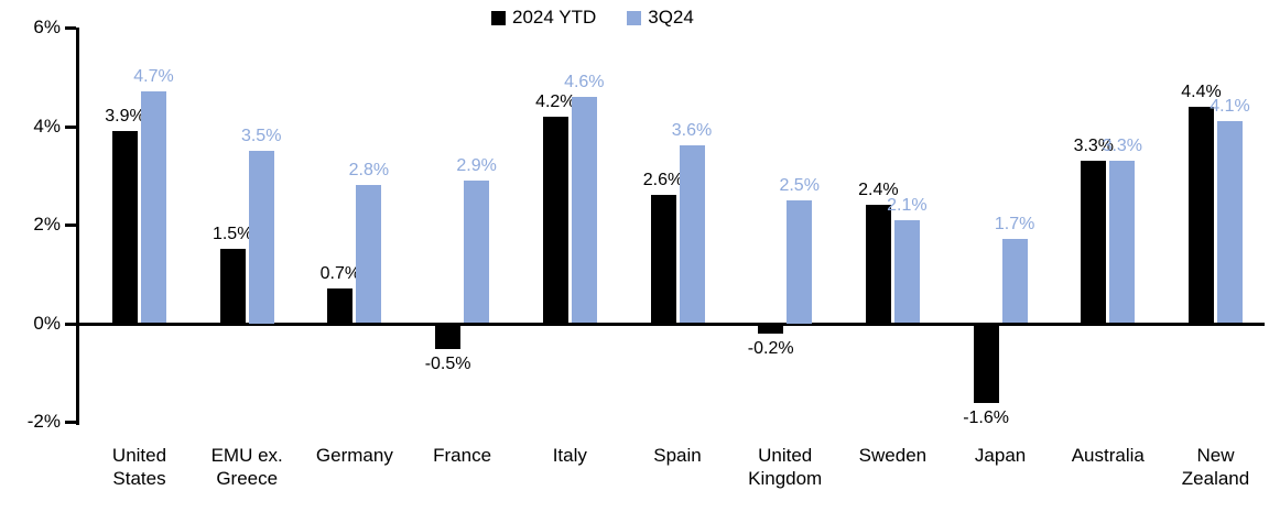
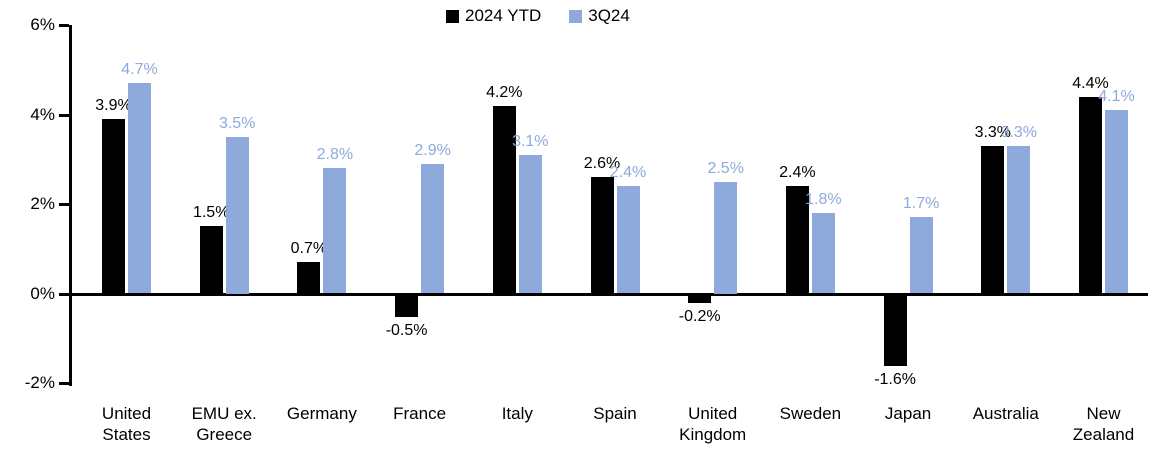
3Q24/Italy: 4.6% -> 3.1%
3Q24/Spain: 3.6% -> 2.4%
3Q24/Sweden: 2.1% -> 1.8%
